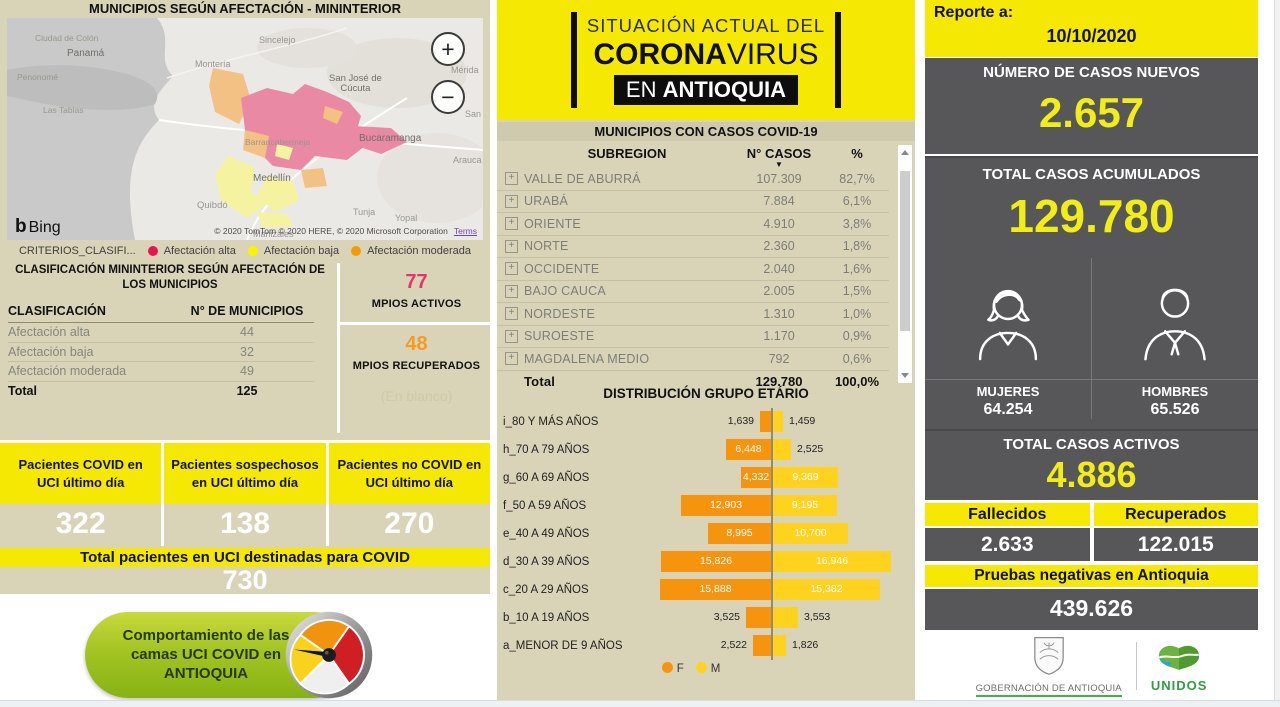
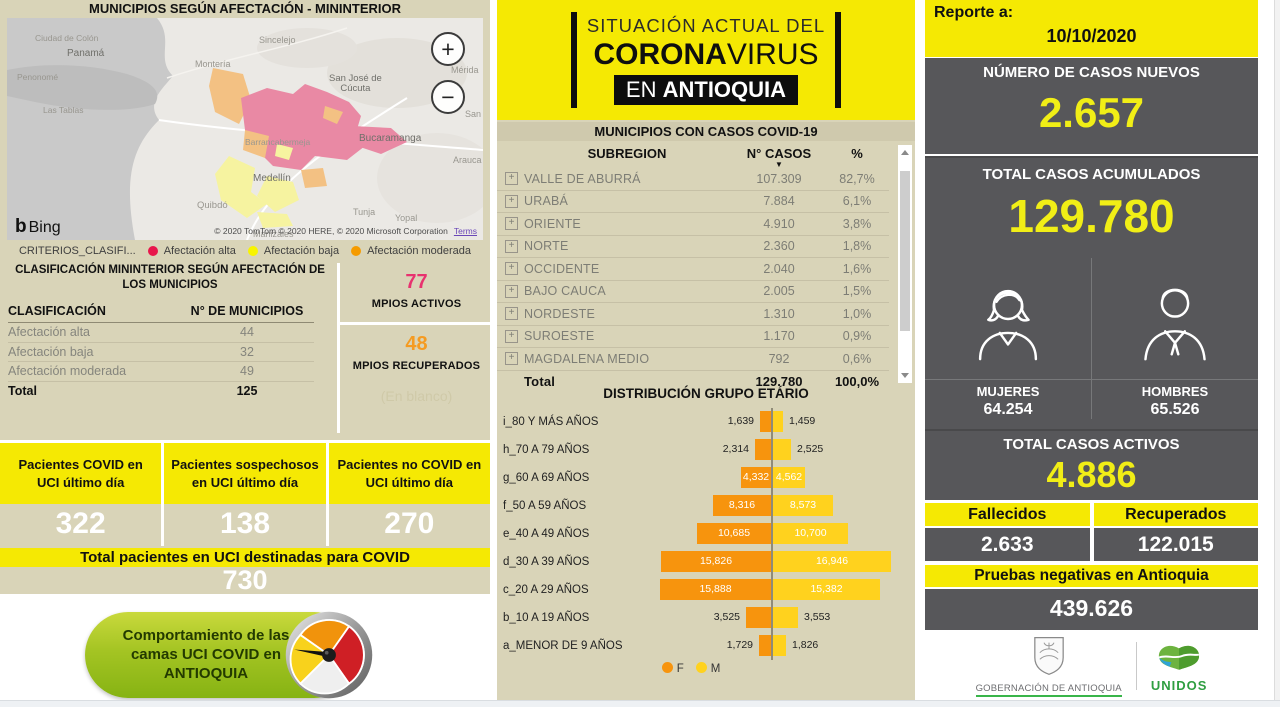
DISTRIBUCIÓN GRUPO ETÁRIO/F/h_70 A 79 AÑOS: 6,448 -> 2,314
DISTRIBUCIÓN GRUPO ETÁRIO/M/g_60 A 69 AÑOS: 9,369 -> 4,562
DISTRIBUCIÓN GRUPO ETÁRIO/F/f_50 A 59 AÑOS: 12,903 -> 8,316
DISTRIBUCIÓN GRUPO ETÁRIO/M/f_50 A 59 AÑOS: 9,195 -> 8,573
DISTRIBUCIÓN GRUPO ETÁRIO/F/e_40 A 49 AÑOS: 8,995 -> 10,685
DISTRIBUCIÓN GRUPO ETÁRIO/F/a_MENOR DE 9 AÑOS: 2,522 -> 1,729
